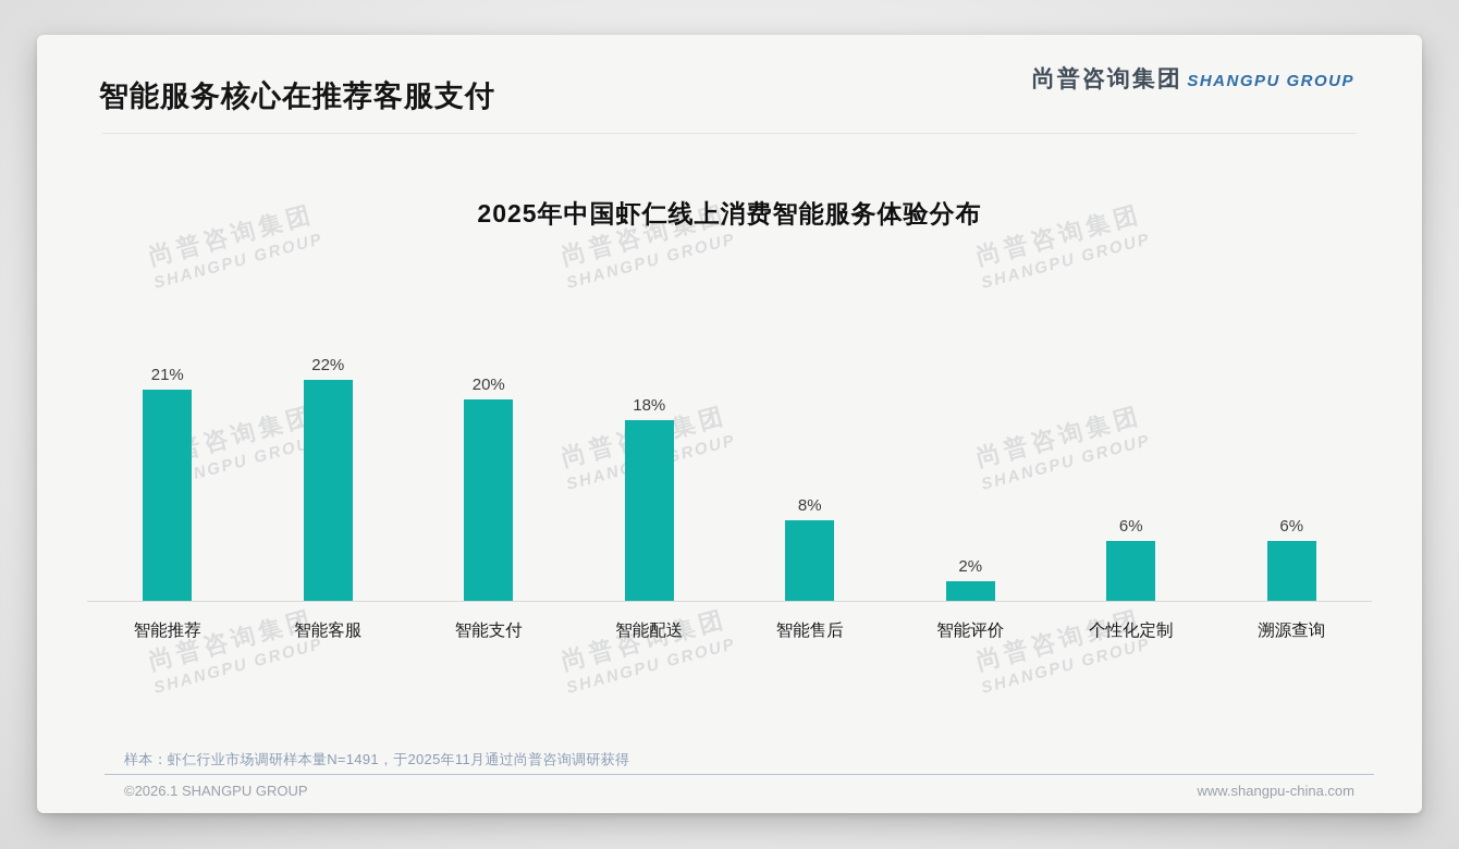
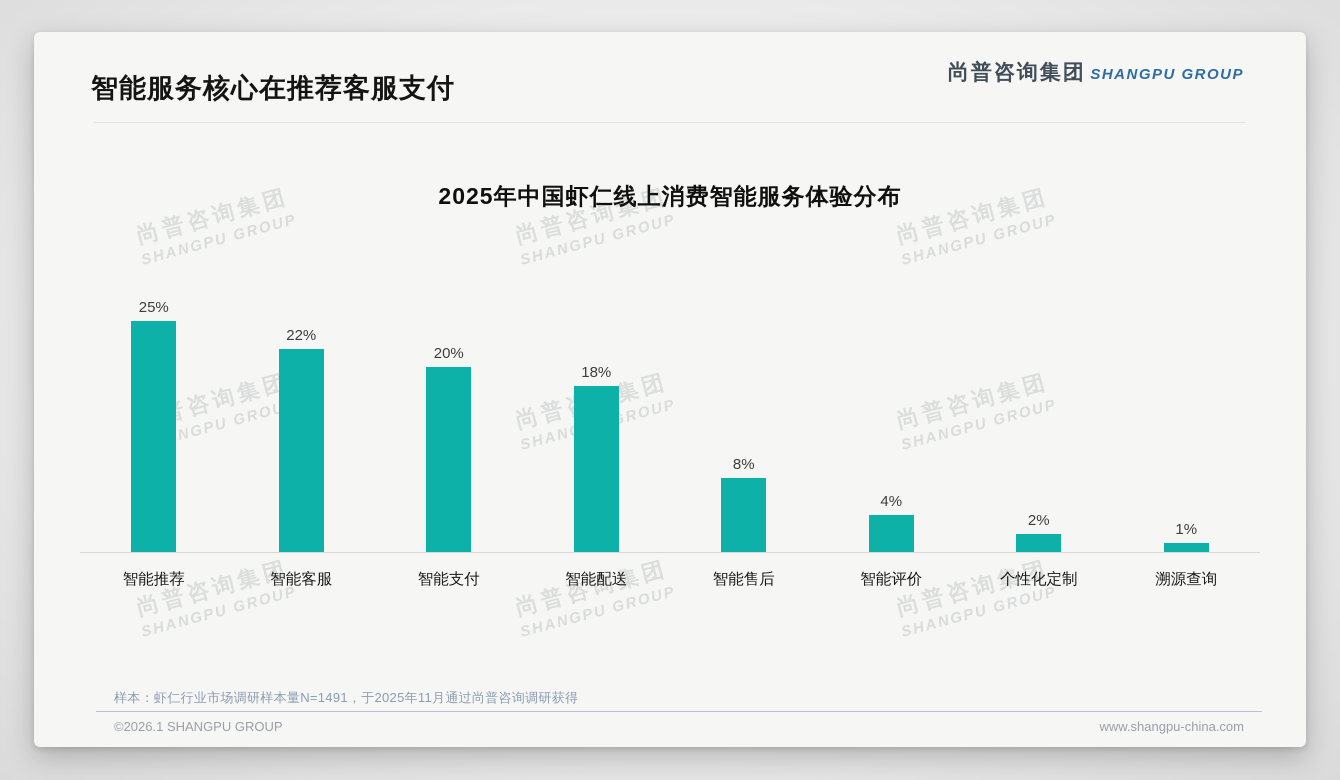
智能推荐: 21% -> 25%
智能评价: 2% -> 4%
个性化定制: 6% -> 2%
溯源查询: 6% -> 1%
